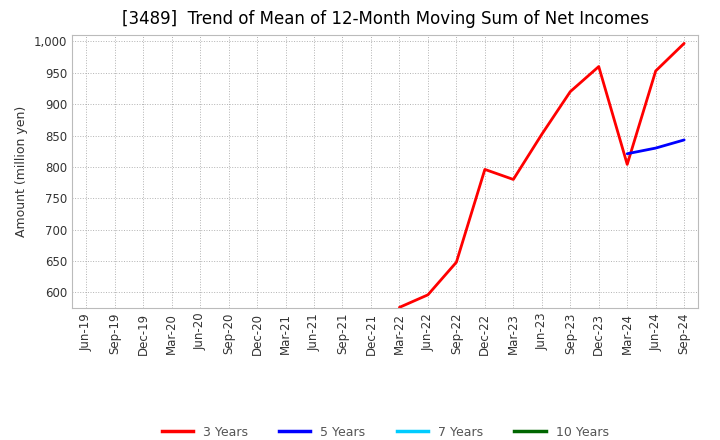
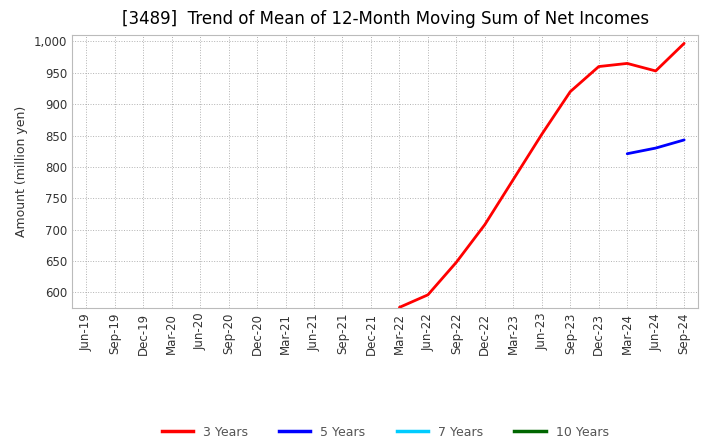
3 Years/Dec-22: 796 -> 708
3 Years/Mar-24: 804 -> 965
